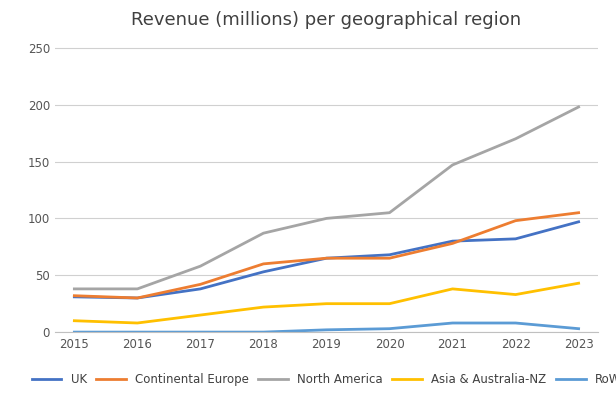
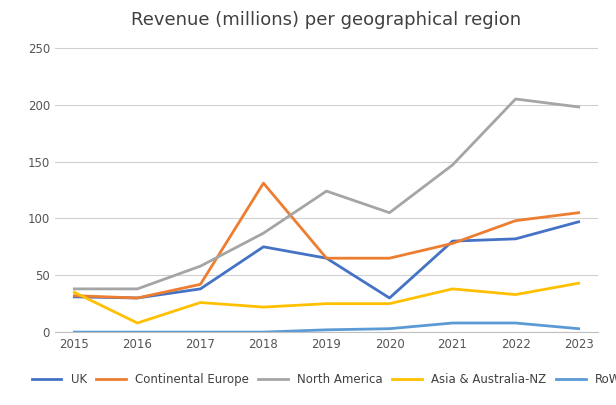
Asia & Australia-NZ/2015: 10 -> 35
Asia & Australia-NZ/2017: 15 -> 26
UK/2018: 53 -> 75
Continental Europe/2018: 60 -> 131
North America/2019: 100 -> 124
UK/2020: 68 -> 30
North America/2022: 170 -> 205
